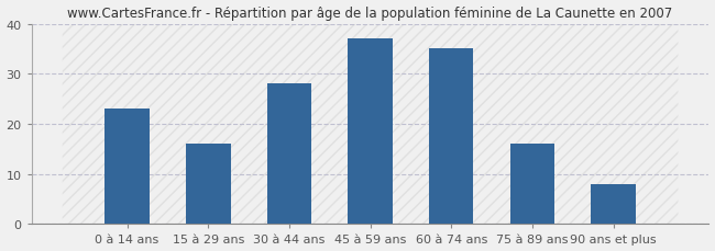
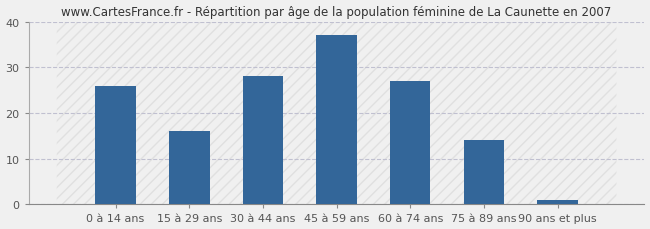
0 à 14 ans: 23 -> 26
60 à 74 ans: 35 -> 27
75 à 89 ans: 16 -> 14
90 ans et plus: 8 -> 1
